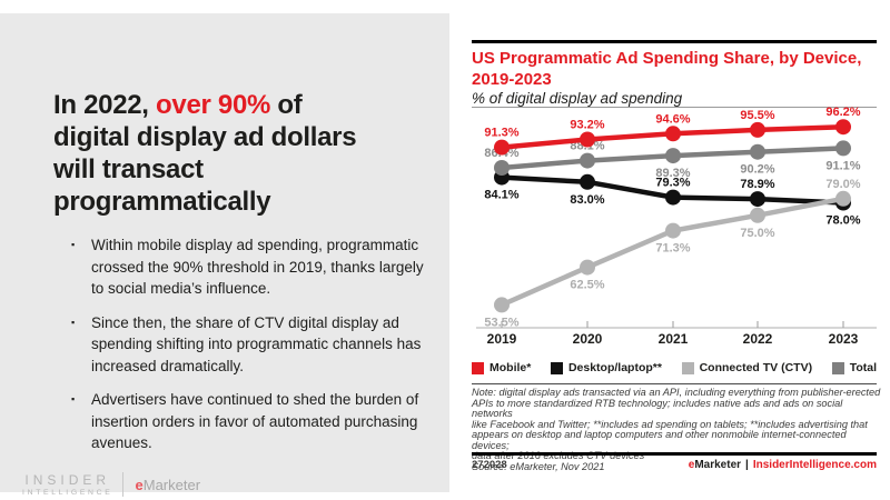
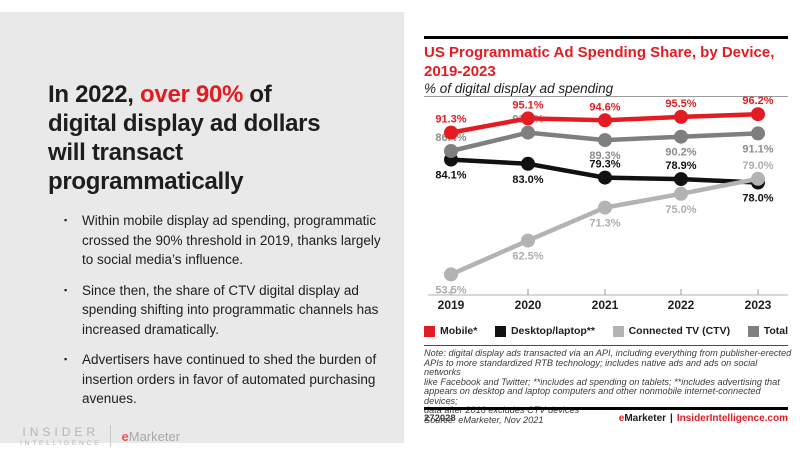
Mobile*/2020: 93.2% -> 95.1%
Total/2020: 88.1% -> 91.3%
